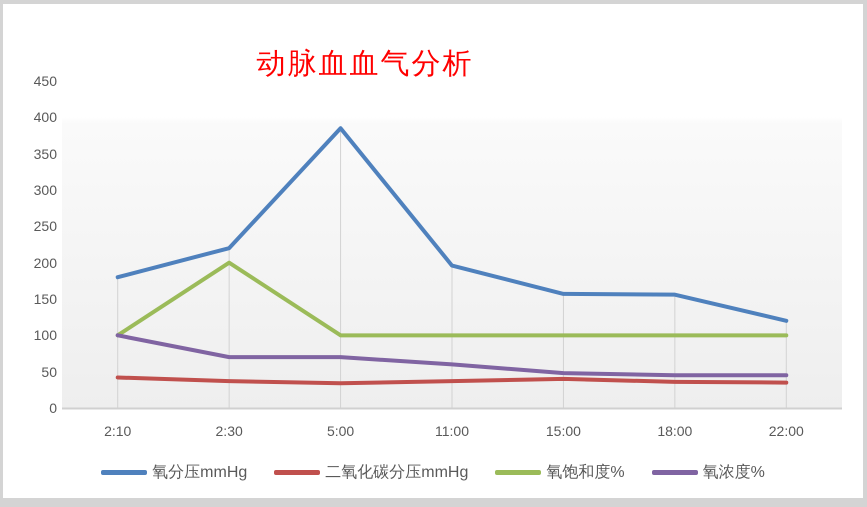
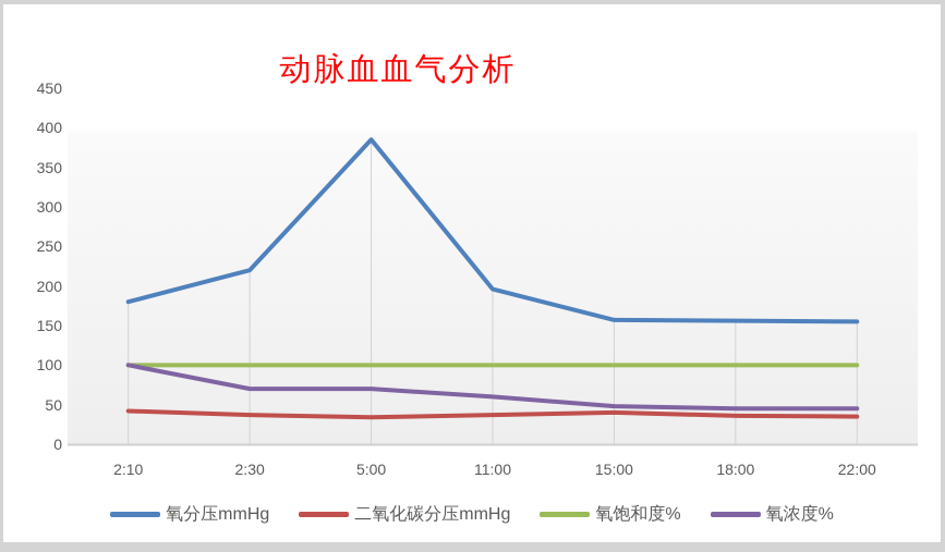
氧饱和度%/2:30: 200 -> 100
氧分压mmHg/22:00: 120 -> 160
